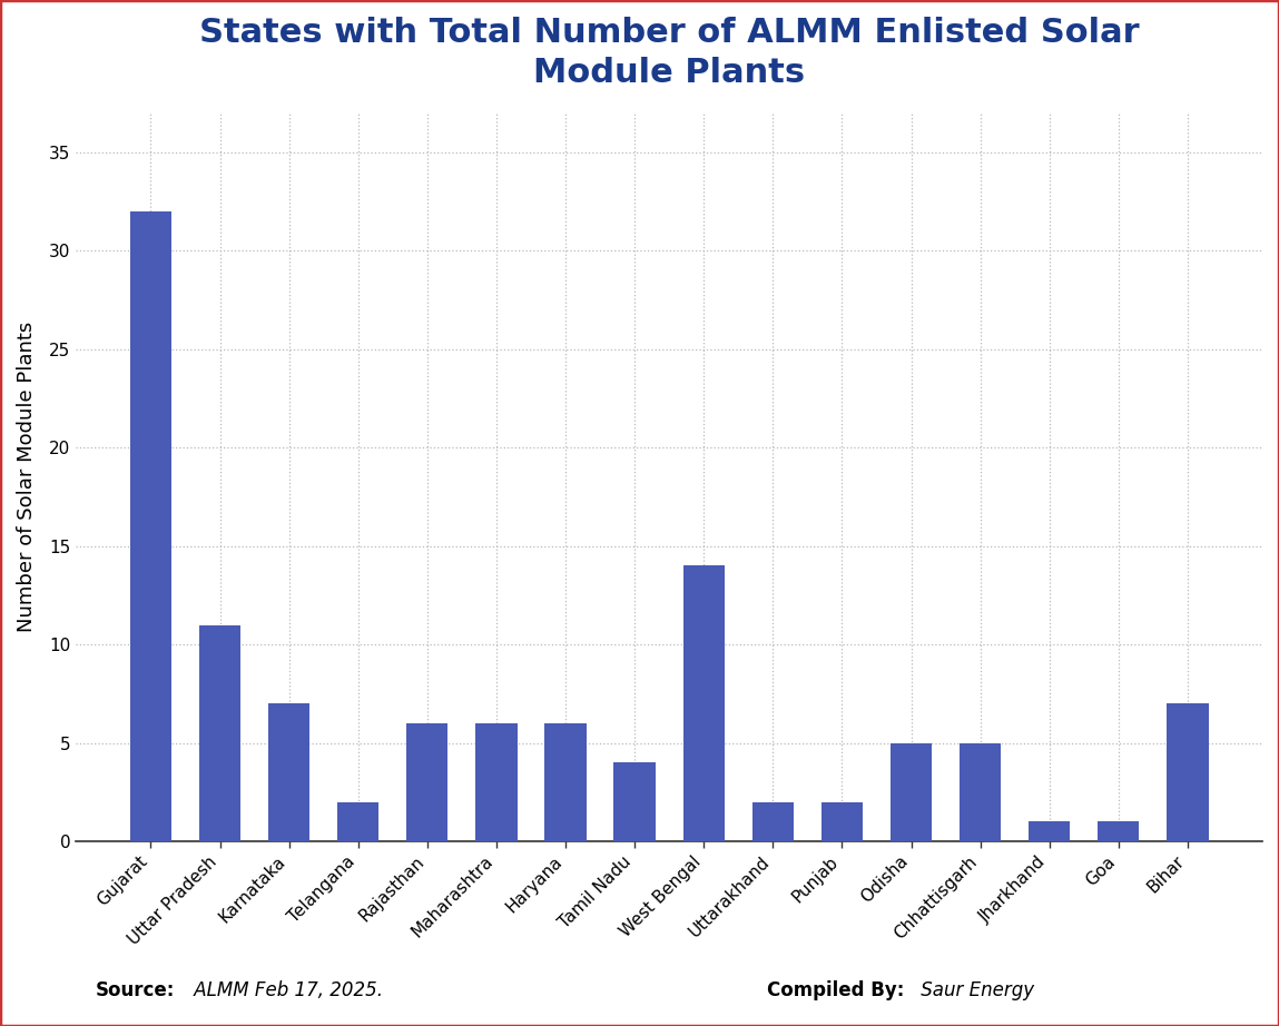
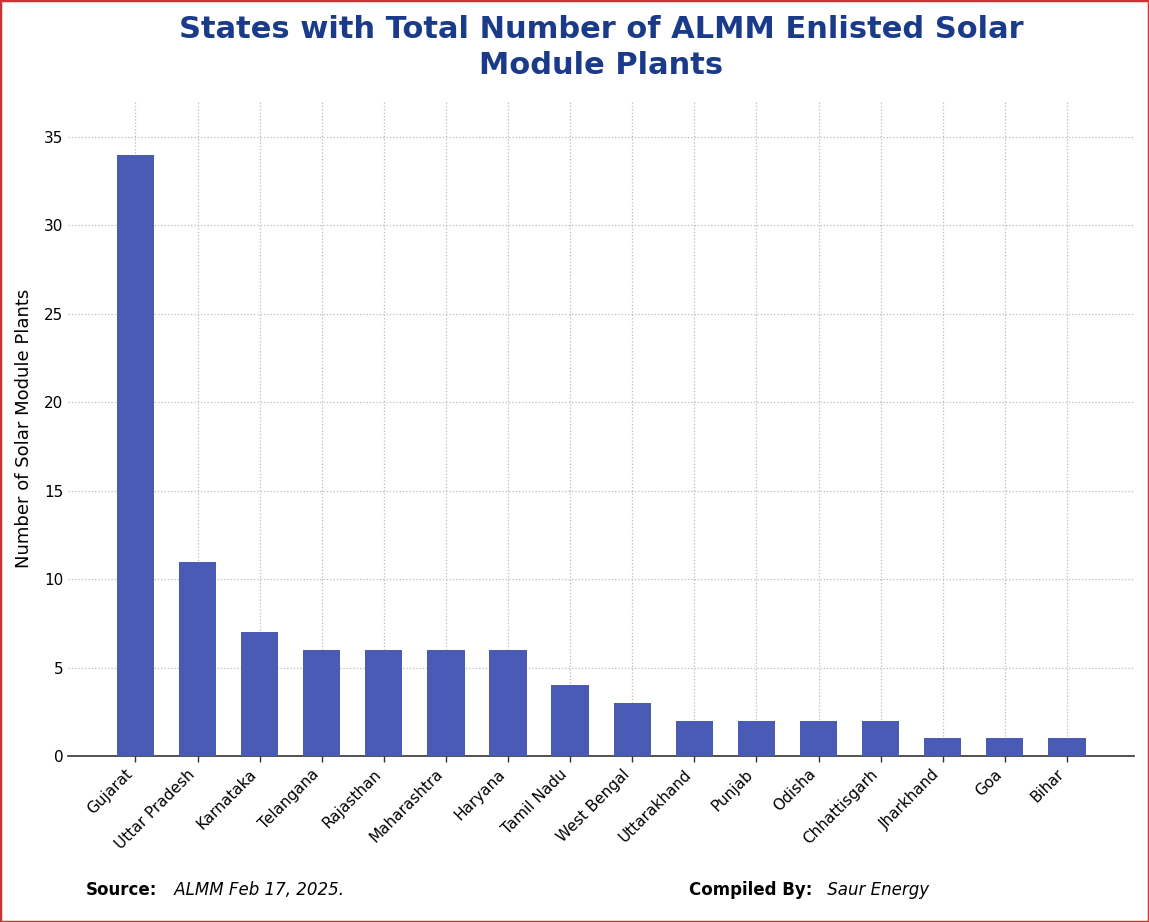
Gujarat: 32 -> 34
Telangana: 2 -> 6
West Bengal: 14 -> 3
Odisha: 5 -> 2
Chhattisgarh: 5 -> 2
Bihar: 7 -> 1
